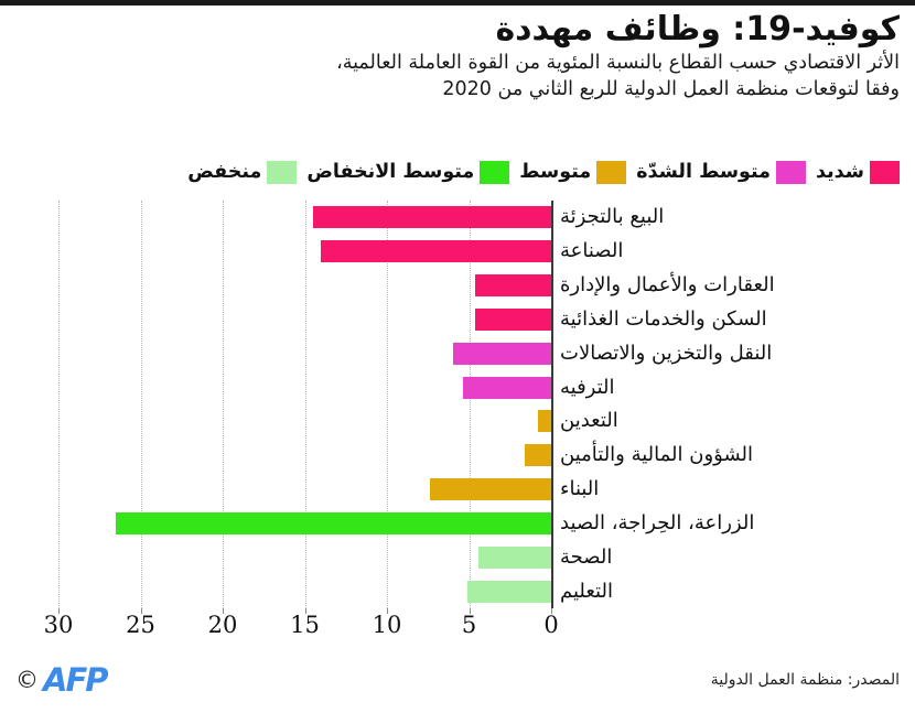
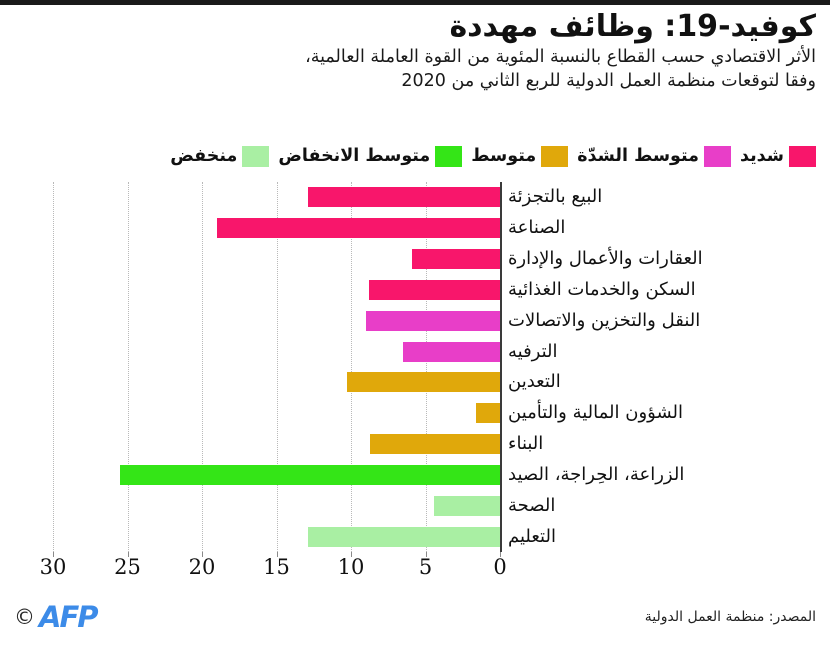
البيع بالتجزئة: 14.5 -> 12.9
الصناعة: 14.0 -> 19.0
العقارات والأعمال والإدارة: 4.6 -> 5.9
السكن والخدمات الغذائية: 4.6 -> 8.8
النقل والتخزين والاتصالات: 6.0 -> 9.0
الترفيه: 5.4 -> 6.5
التعدين: 0.8 -> 10.3
البناء: 7.4 -> 8.7
الزراعة، الحِراجة، الصيد: 26.5 -> 25.5
التعليم: 5.1 -> 12.9
